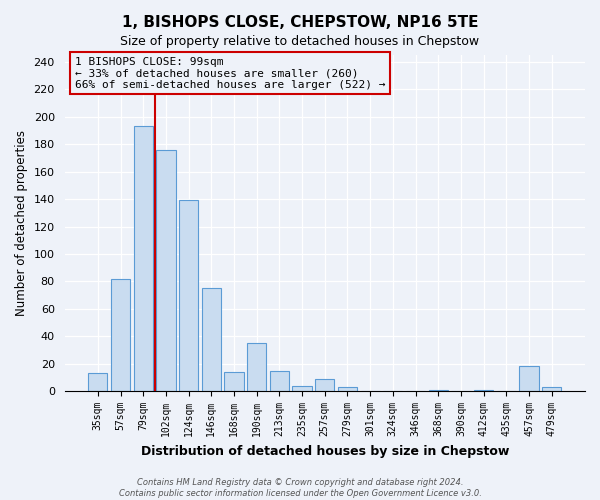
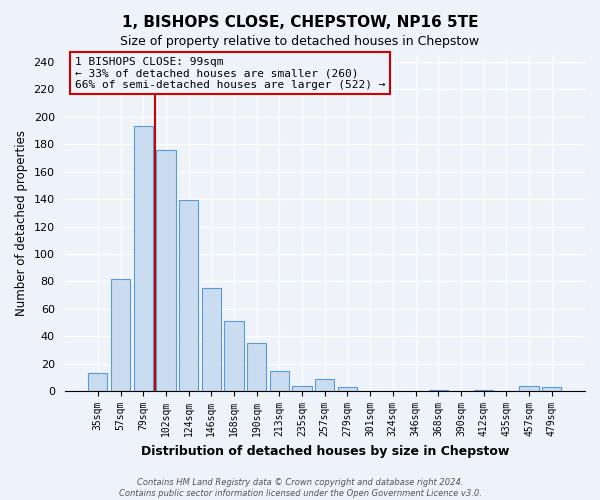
168sqm: 14 -> 51
457sqm: 18 -> 4
